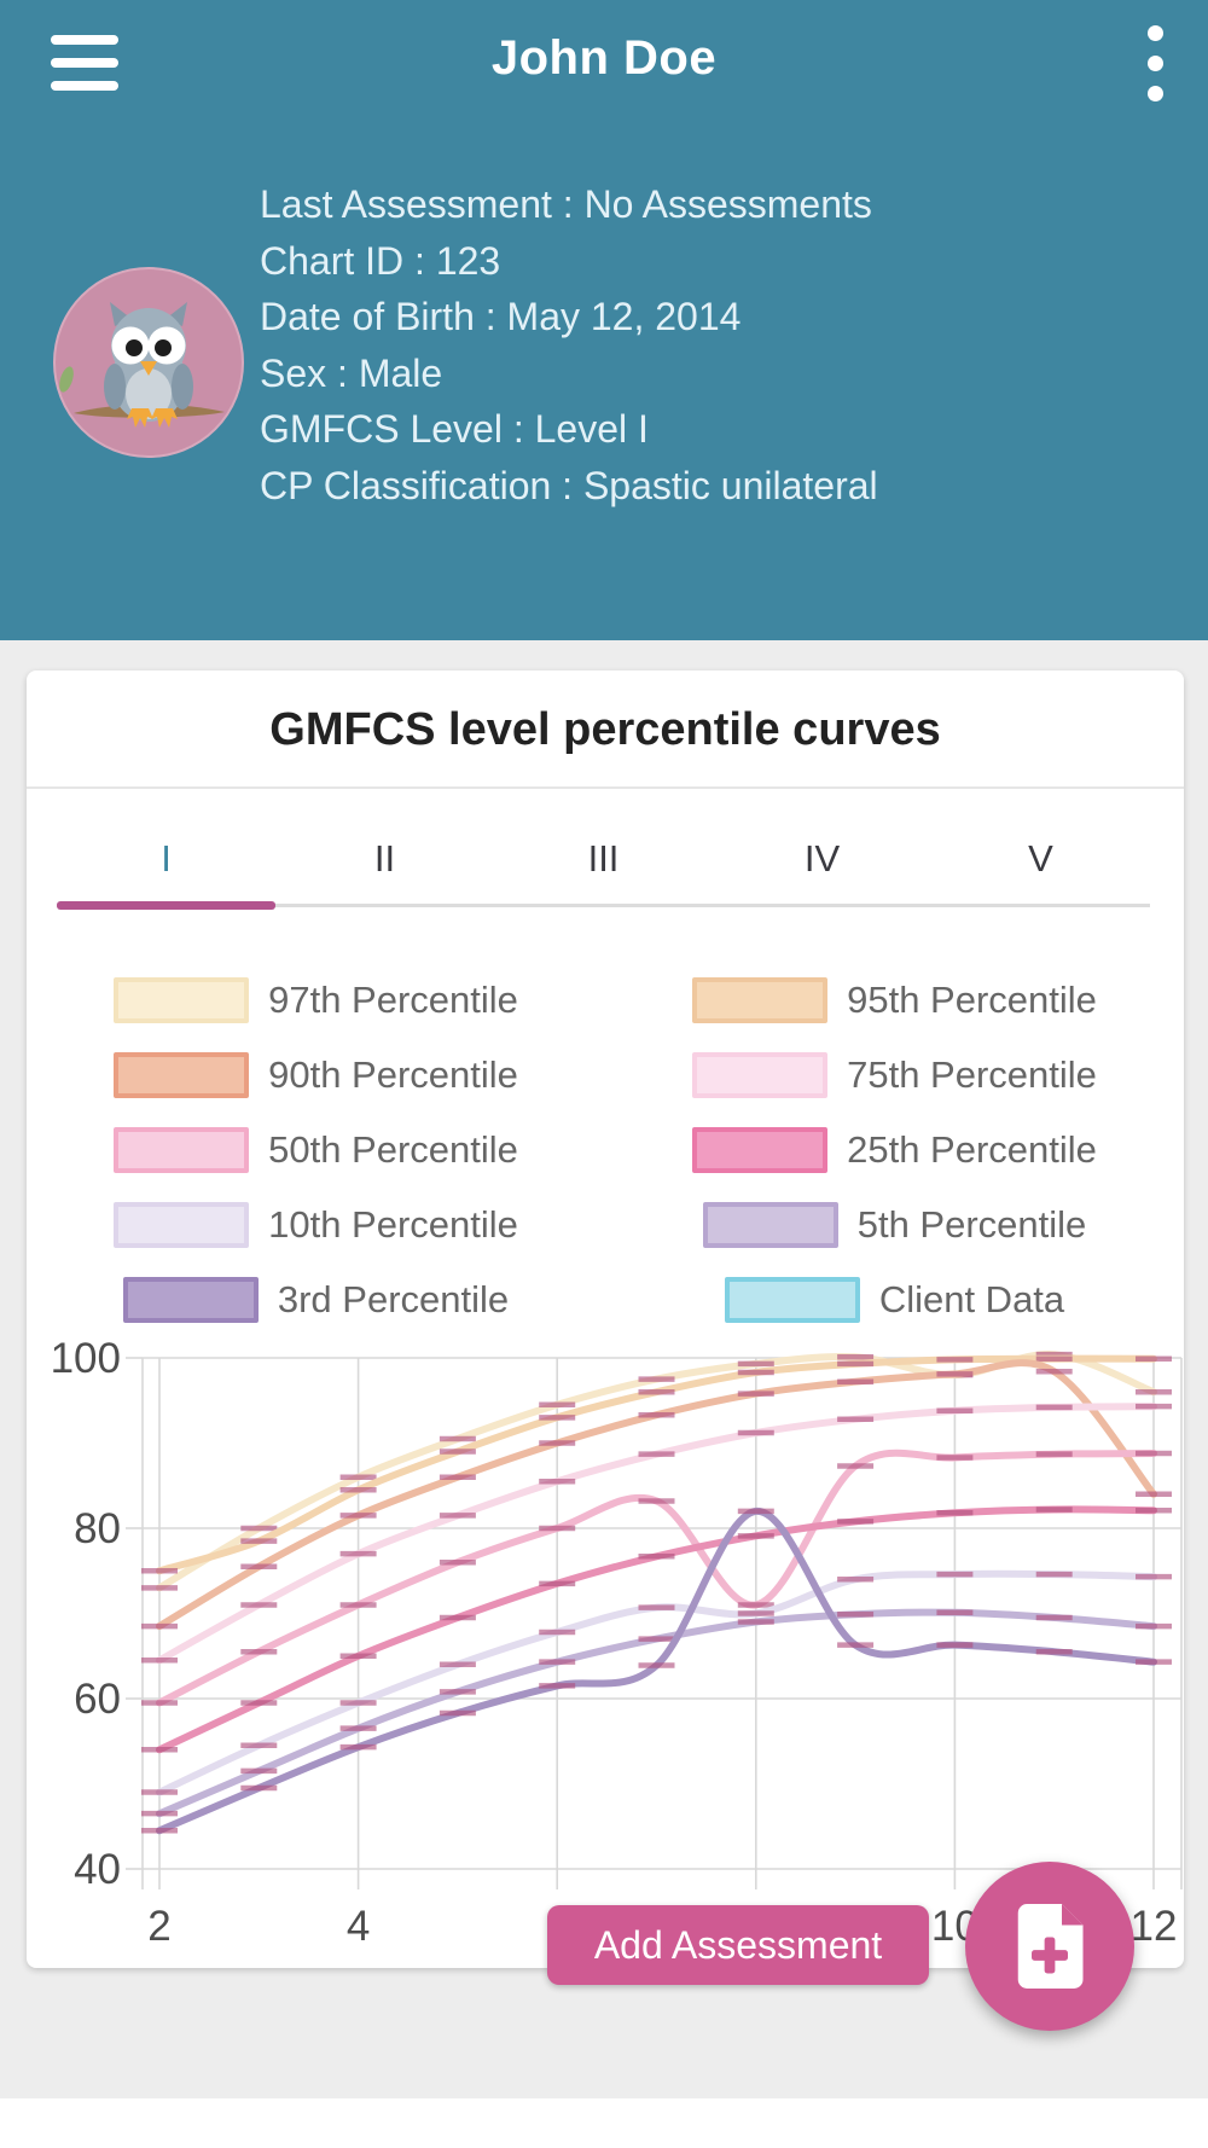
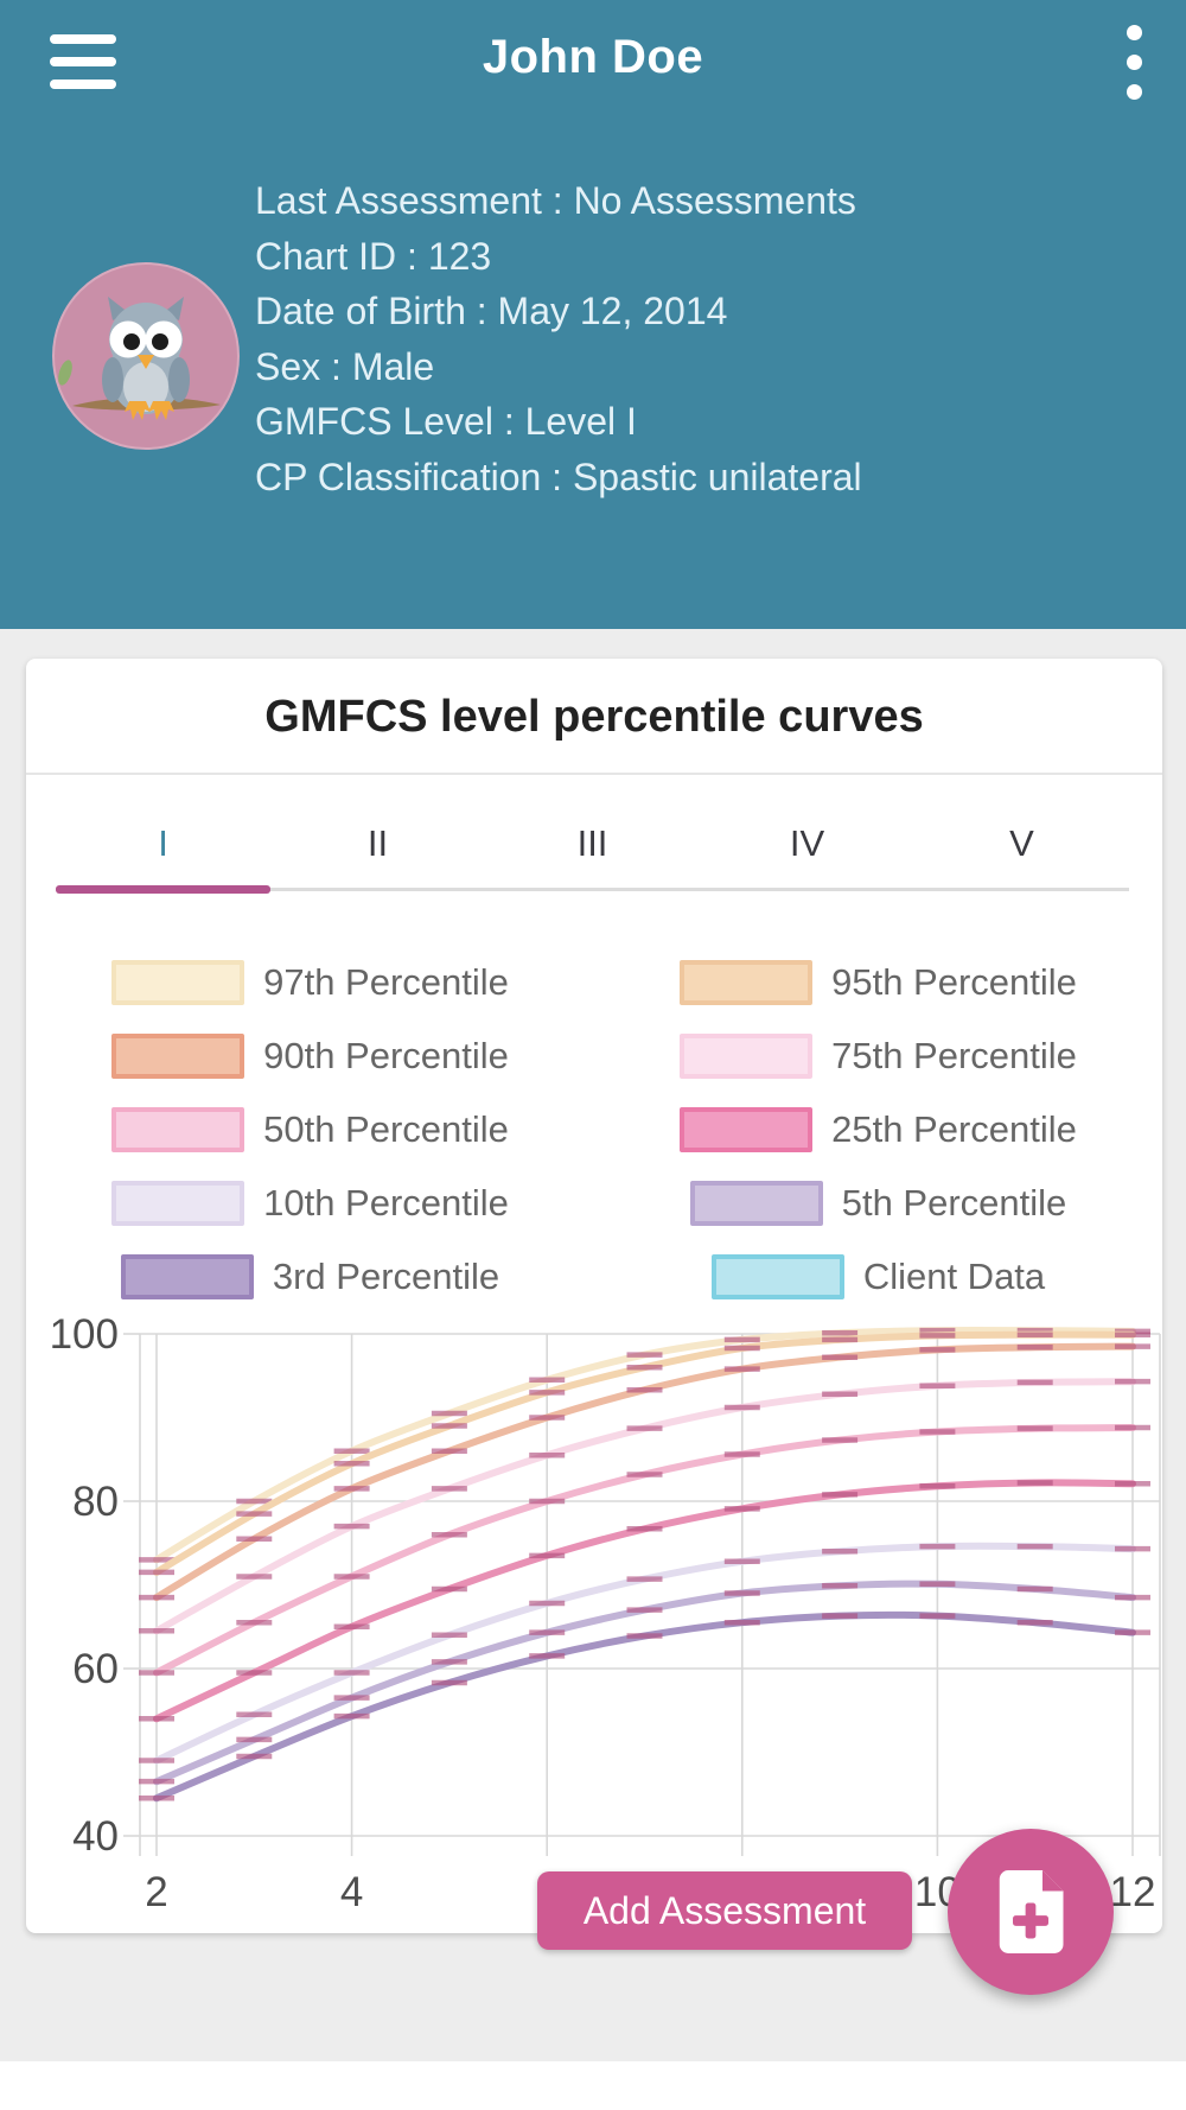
95th Percentile/2: 75 -> 72
50th Percentile/8: 71 -> 86
10th Percentile/8: 70 -> 73
3rd Percentile/8: 82 -> 66
97th Percentile/10: 98 -> 100
97th Percentile/12: 96 -> 100
90th Percentile/12: 84 -> 98
